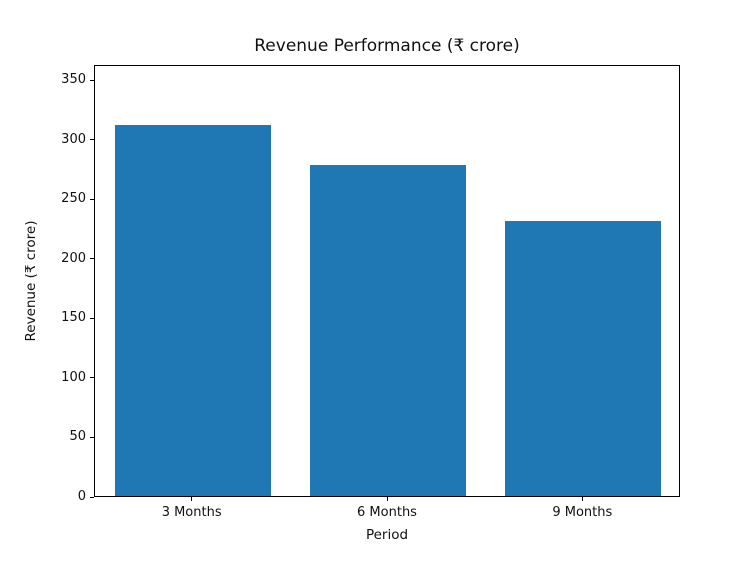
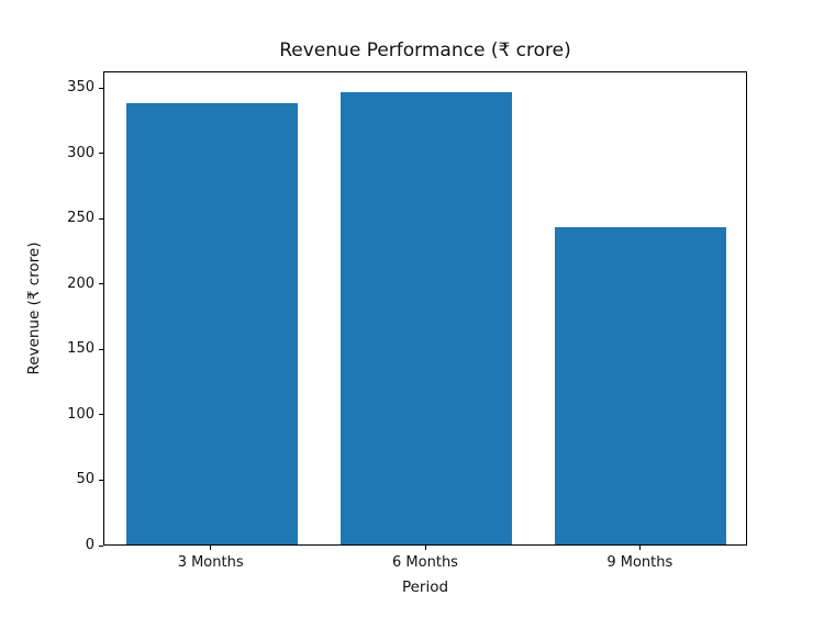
3 Months: 312 -> 338
6 Months: 278 -> 346
9 Months: 231 -> 243
